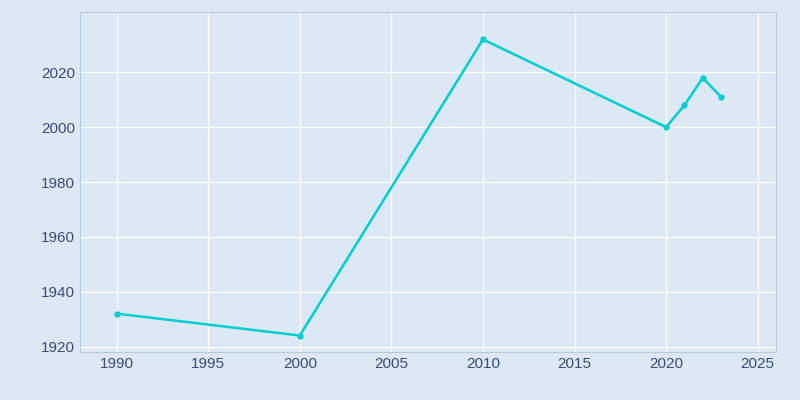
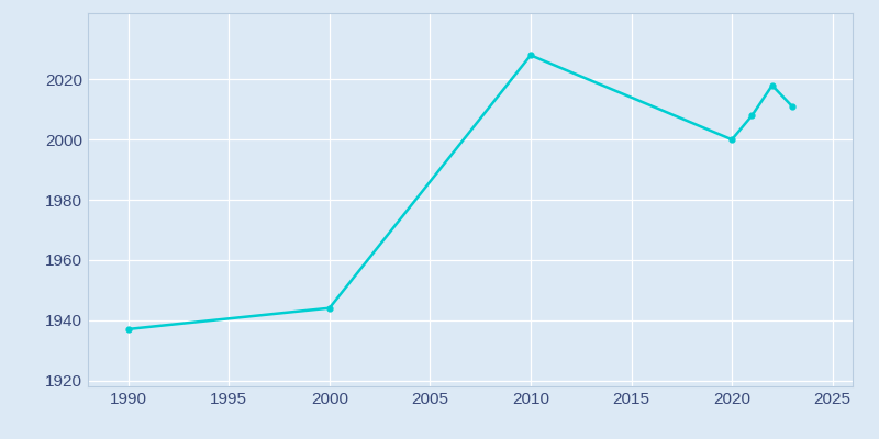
1990: 1932 -> 1937
2000: 1924 -> 1944
2010: 2032 -> 2028
